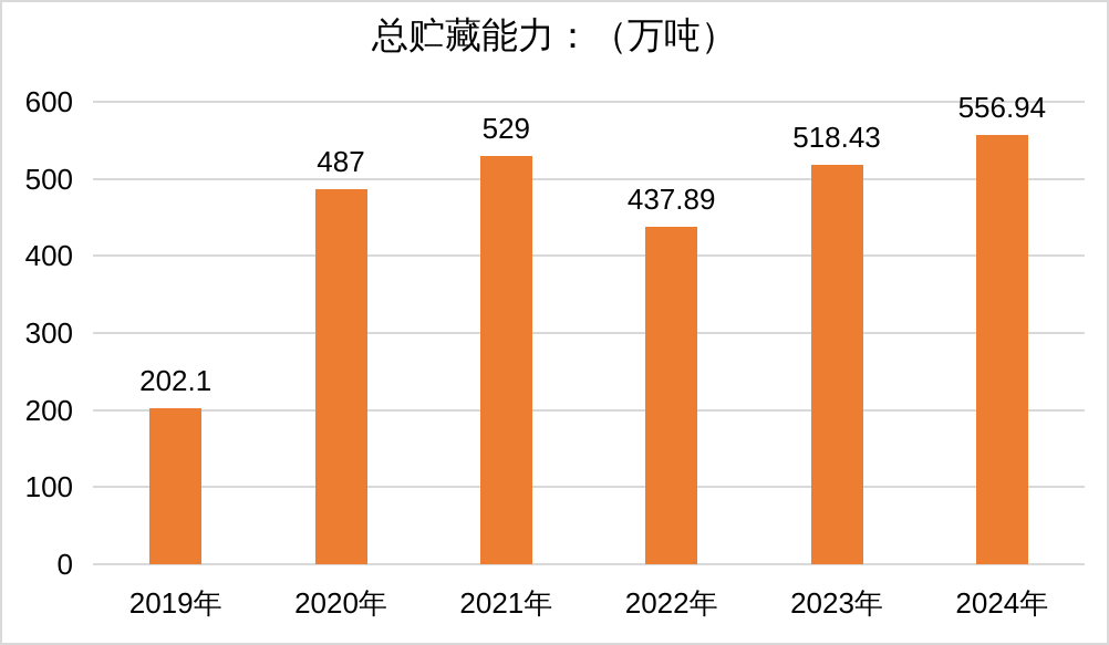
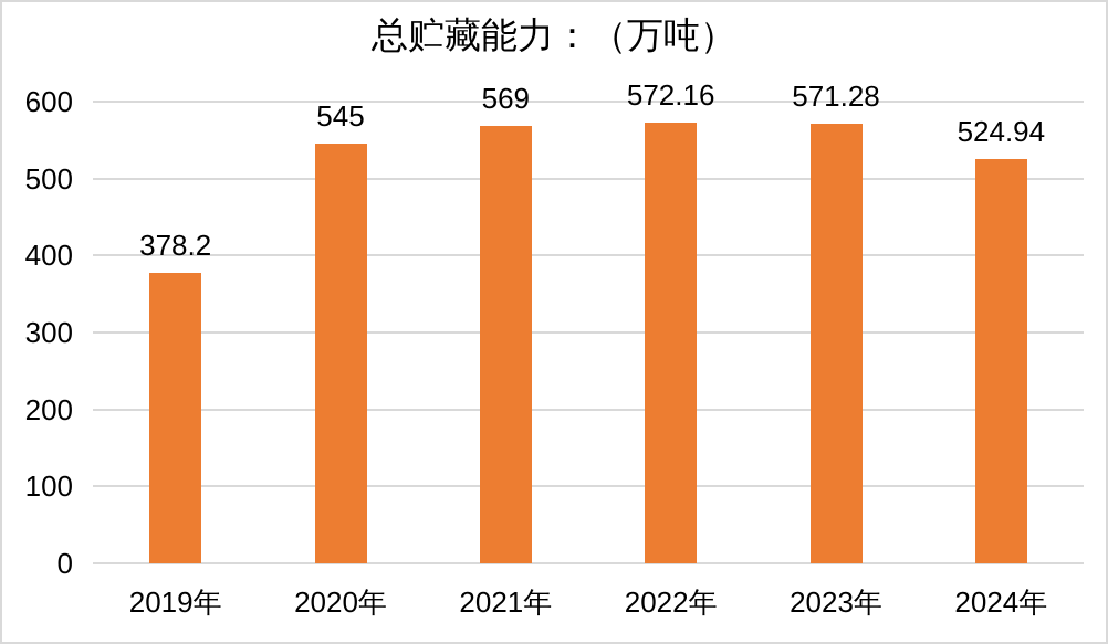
2019年: 202.1 -> 378.2
2020年: 487 -> 545
2021年: 529 -> 569
2022年: 437.89 -> 572.16
2023年: 518.43 -> 571.28
2024年: 556.94 -> 524.94
